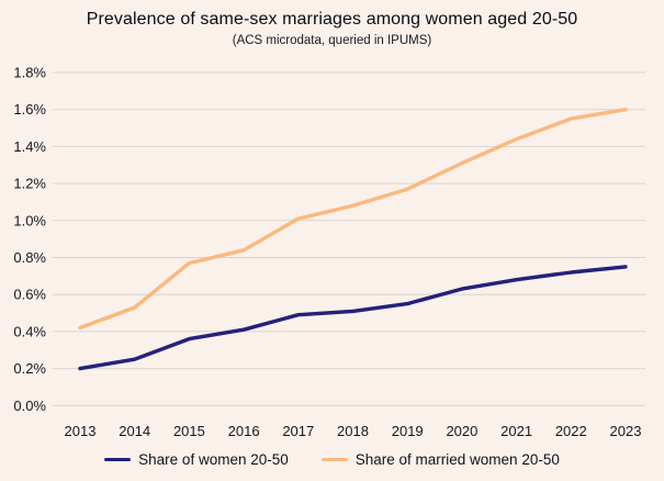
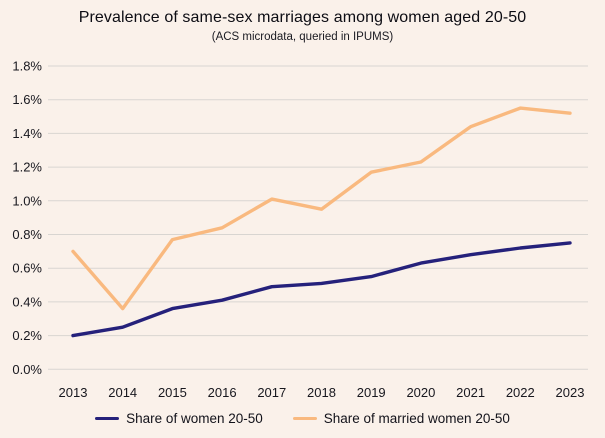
Share of married women 20-50/2013: 0.42% -> 0.70%
Share of married women 20-50/2014: 0.53% -> 0.36%
Share of married women 20-50/2018: 1.08% -> 0.95%
Share of married women 20-50/2020: 1.31% -> 1.23%
Share of married women 20-50/2023: 1.60% -> 1.52%
